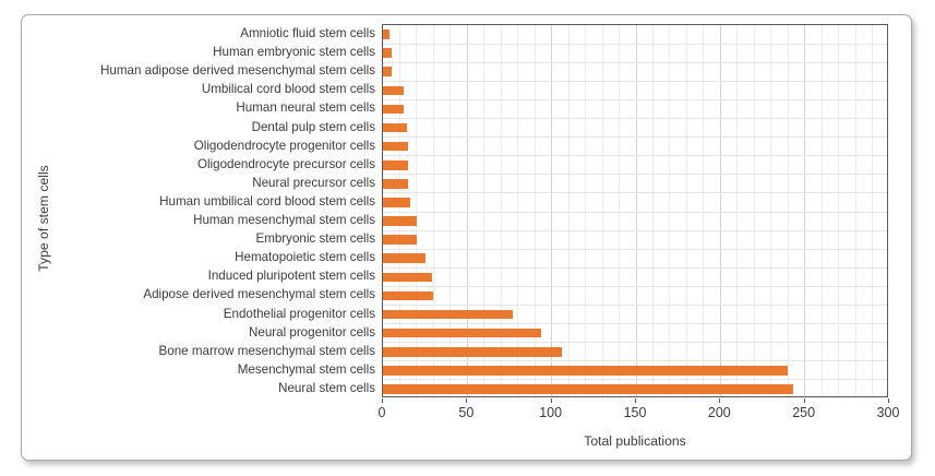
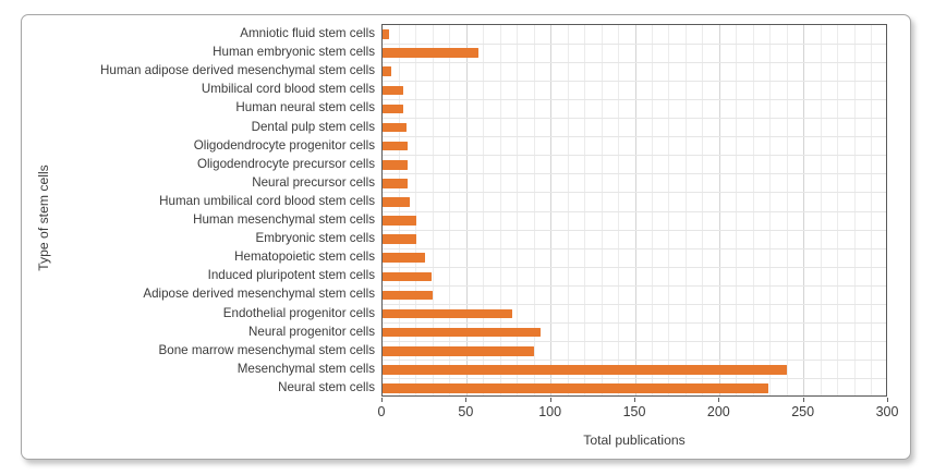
Human embryonic stem cells: 5 -> 57
Bone marrow mesenchymal stem cells: 106 -> 90
Neural stem cells: 243 -> 229
